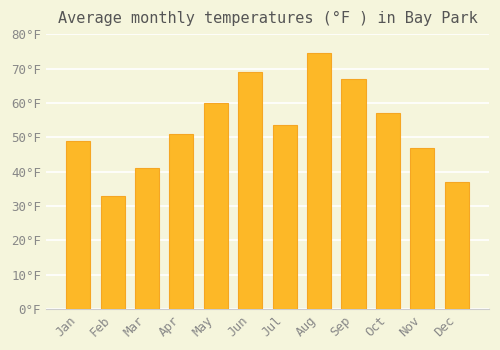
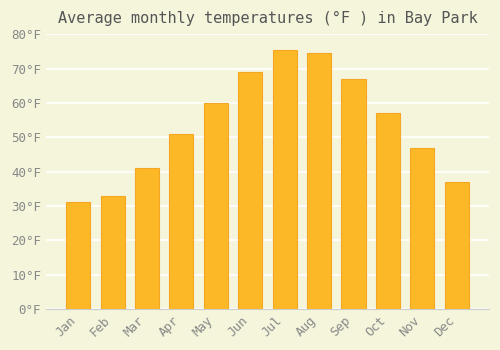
Jan: 49.0°F -> 31.0°F
Jul: 53.5°F -> 75.5°F
